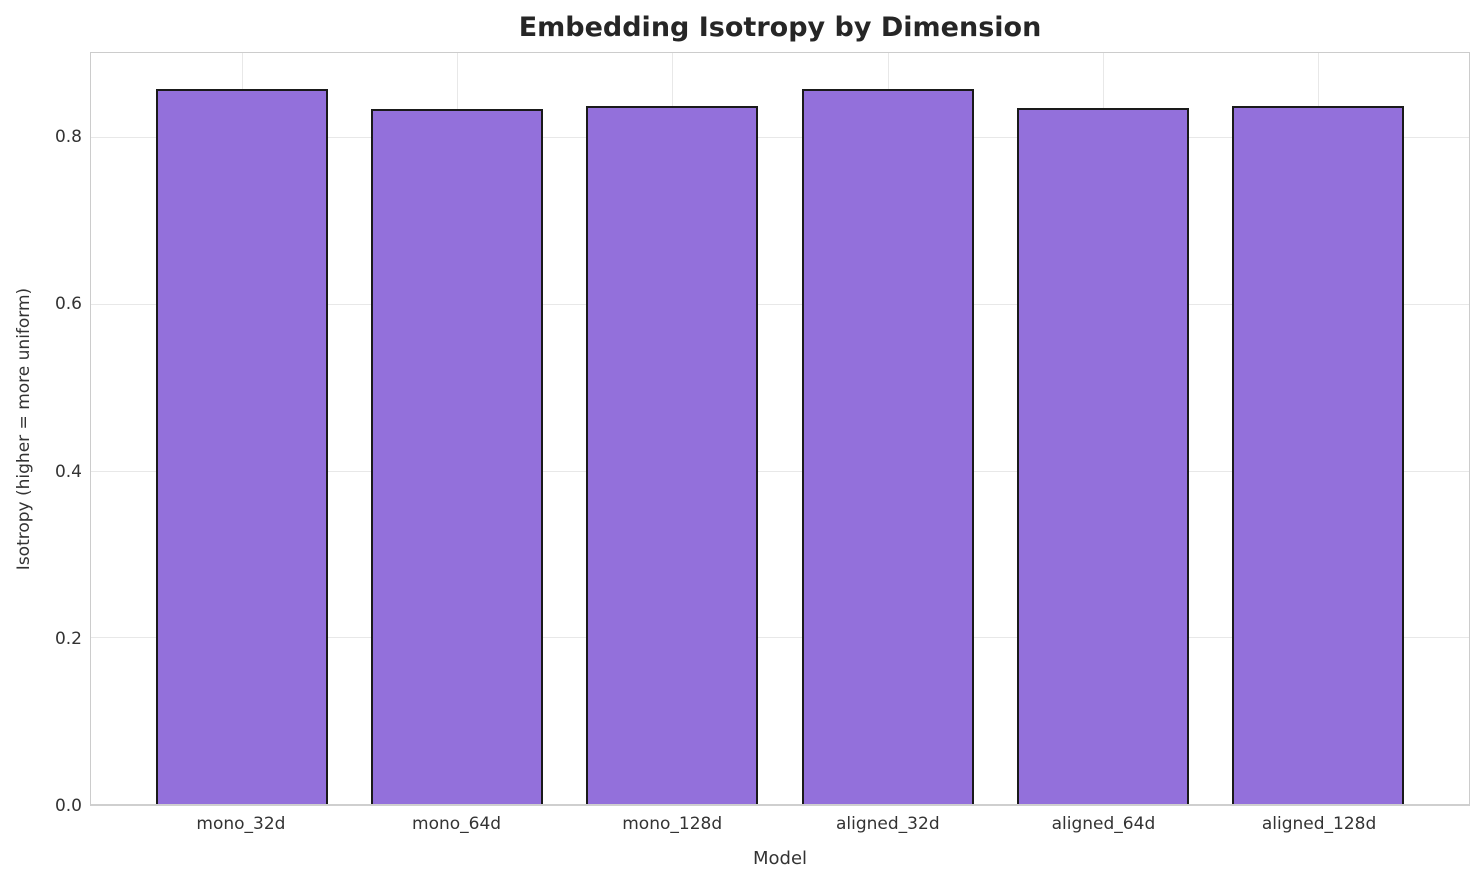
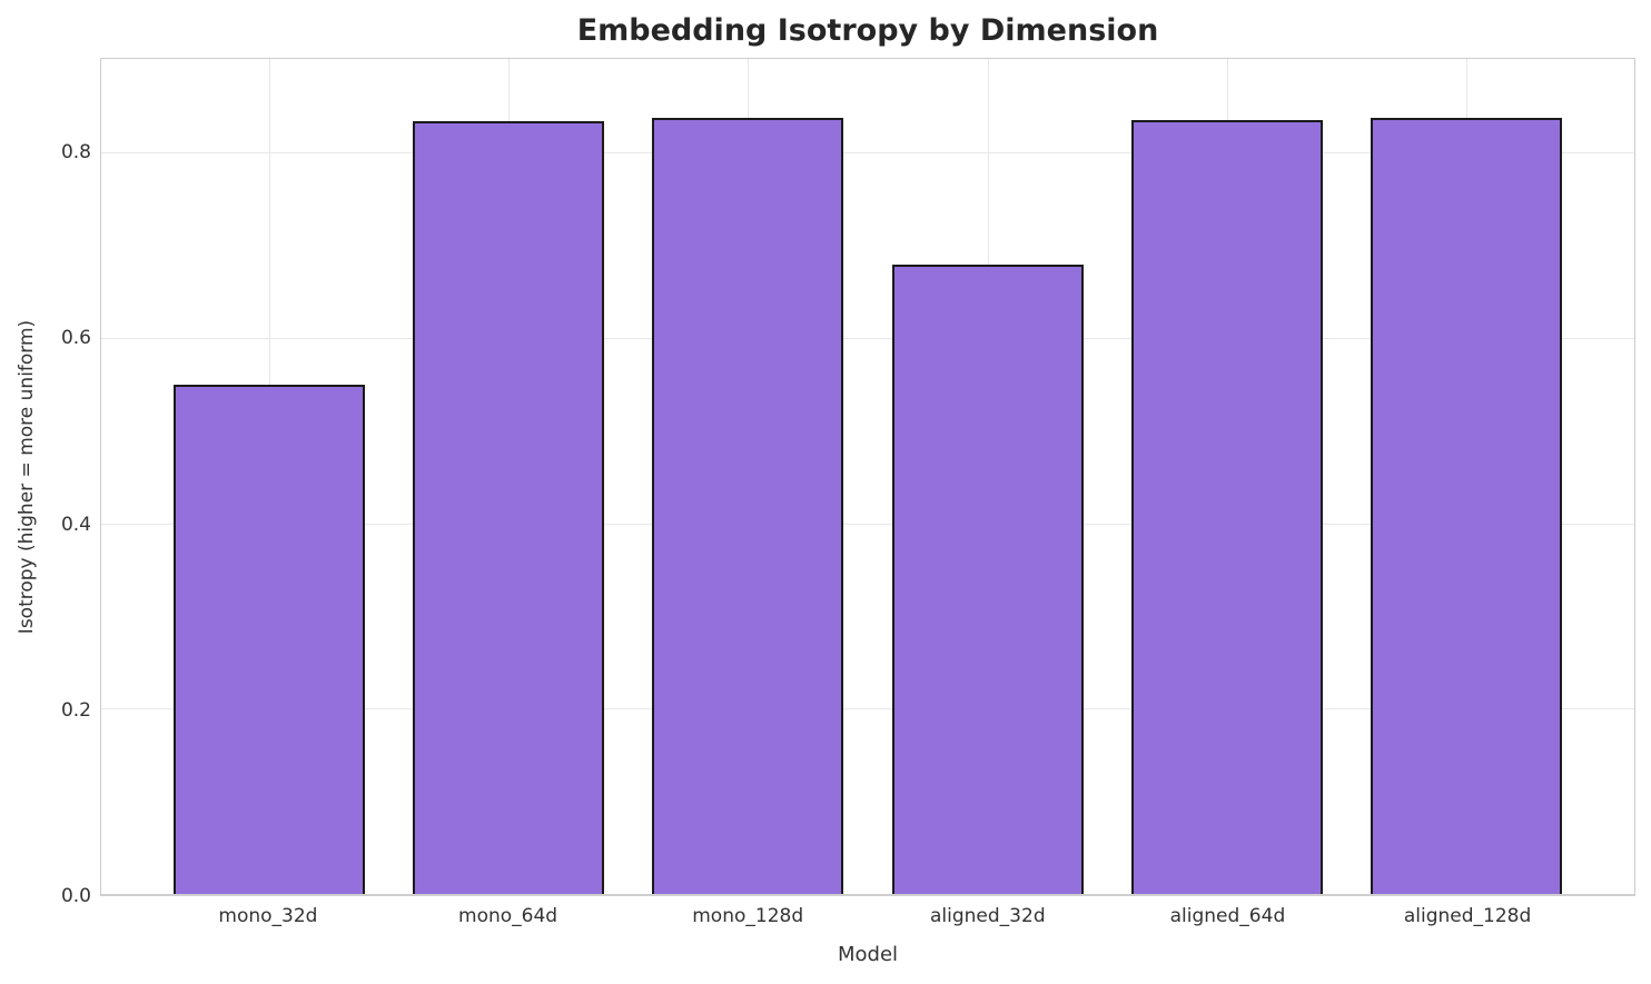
mono_32d: 0.86 -> 0.55
aligned_32d: 0.86 -> 0.68
